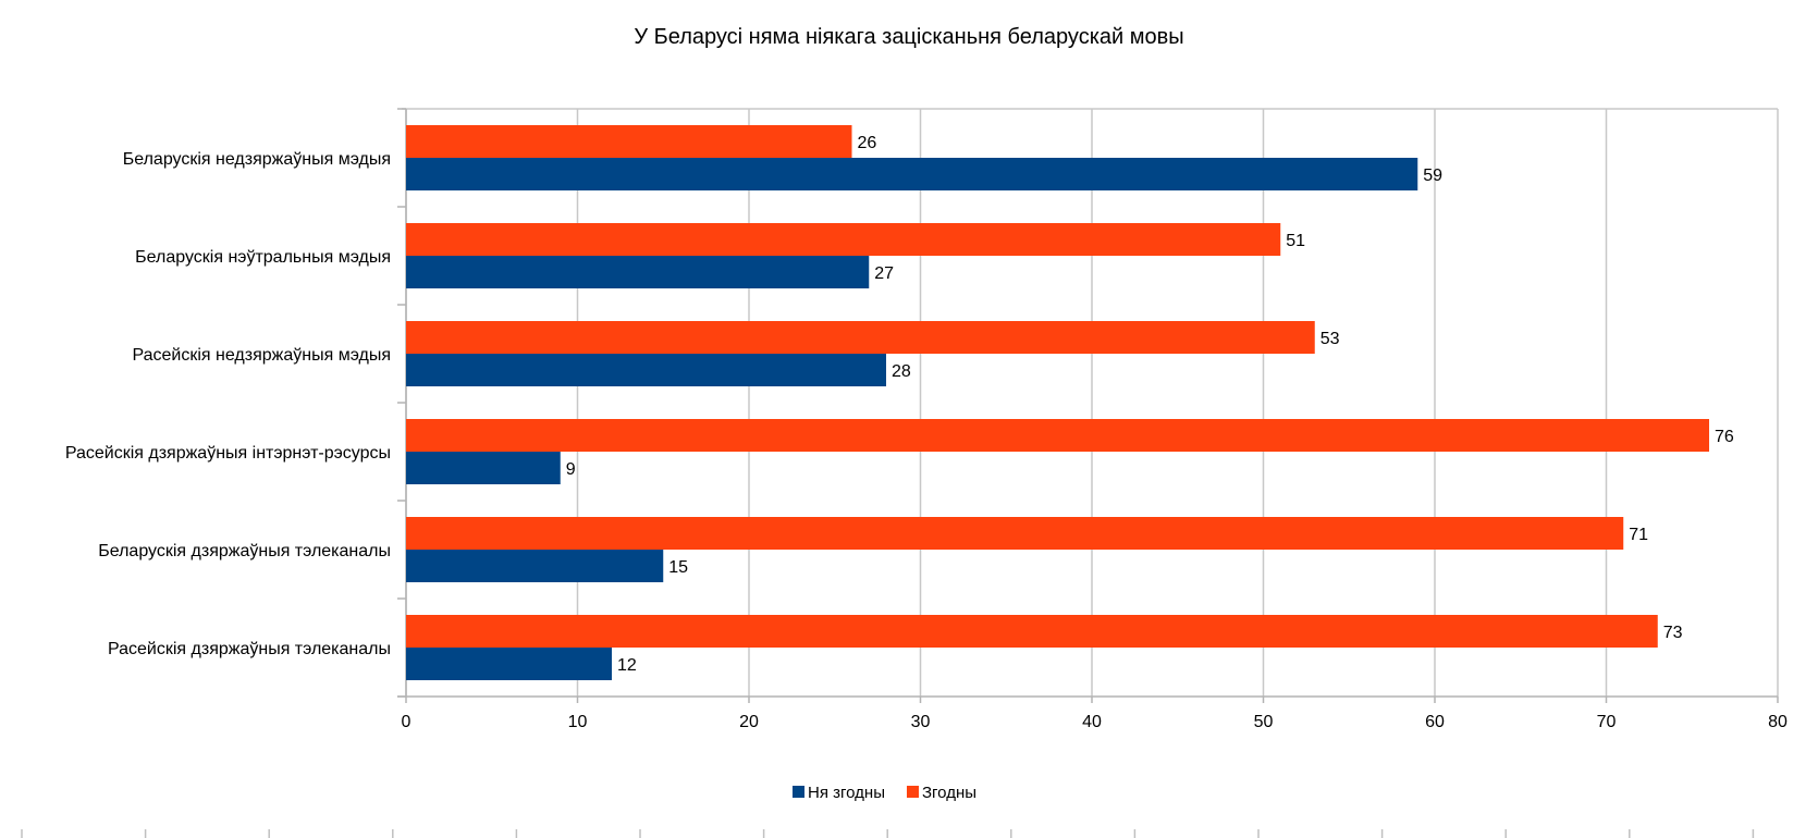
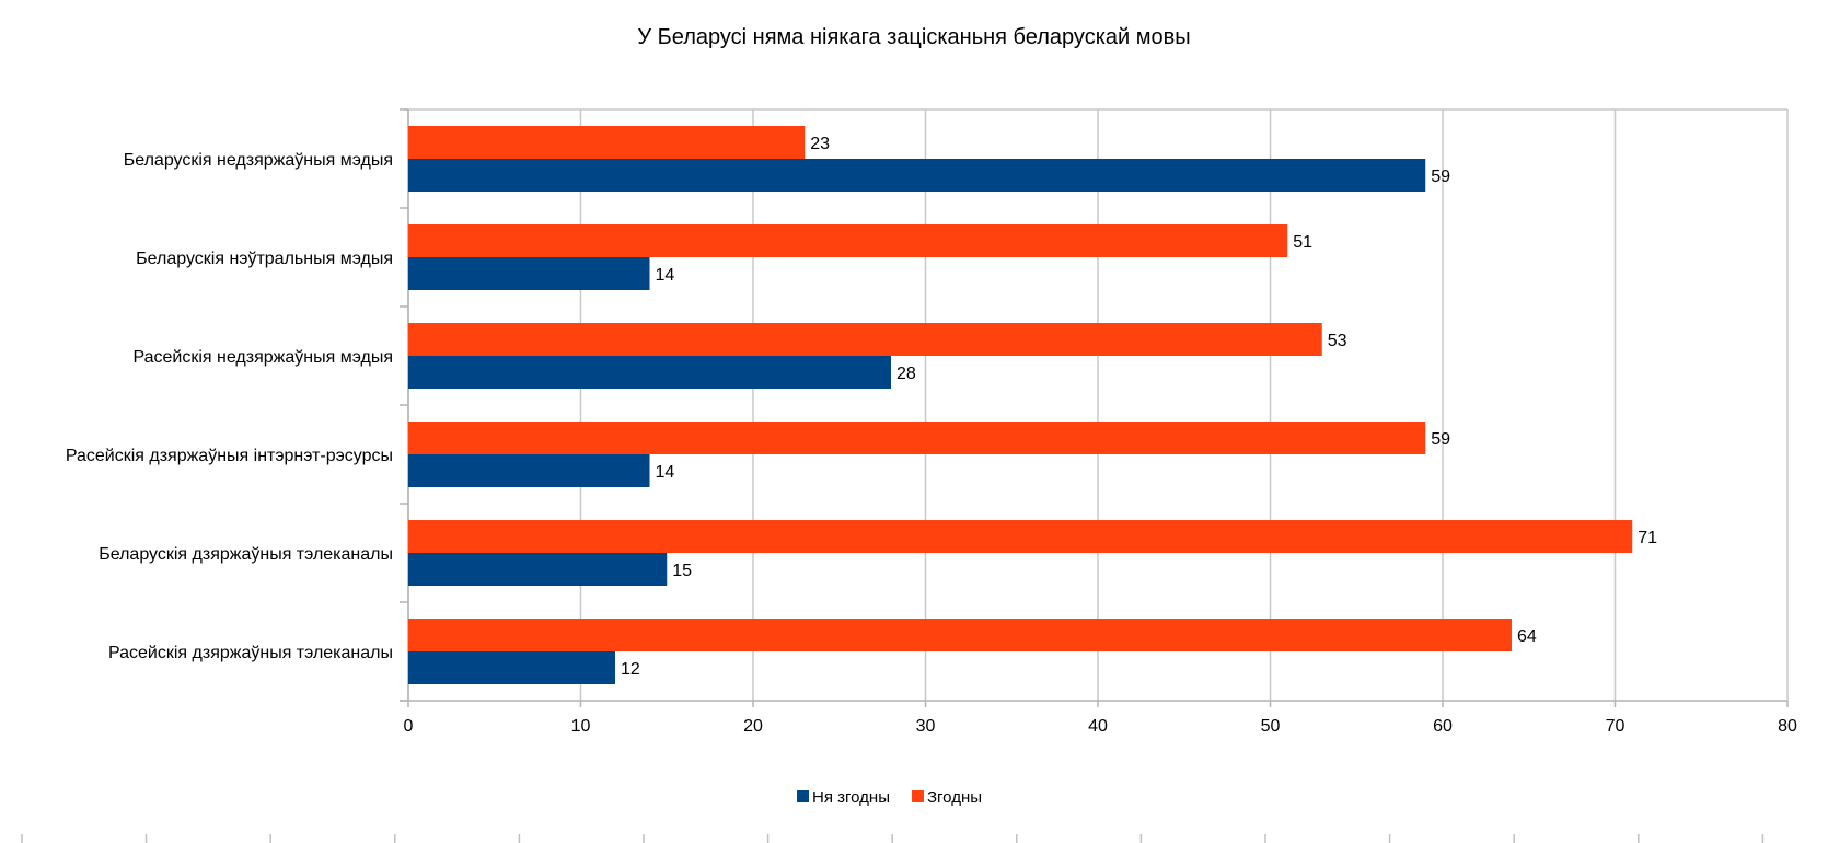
Згодны/Беларускія недзяржаўныя мэдыя: 26 -> 23
Ня згодны/Беларускія нэўтральныя мэдыя: 27 -> 14
Ня згодны/Расейскія дзяржаўныя інтэрнэт-рэсурсы: 9 -> 14
Згодны/Расейскія дзяржаўныя інтэрнэт-рэсурсы: 76 -> 59
Згодны/Расейскія дзяржаўныя тэлеканалы: 73 -> 64
